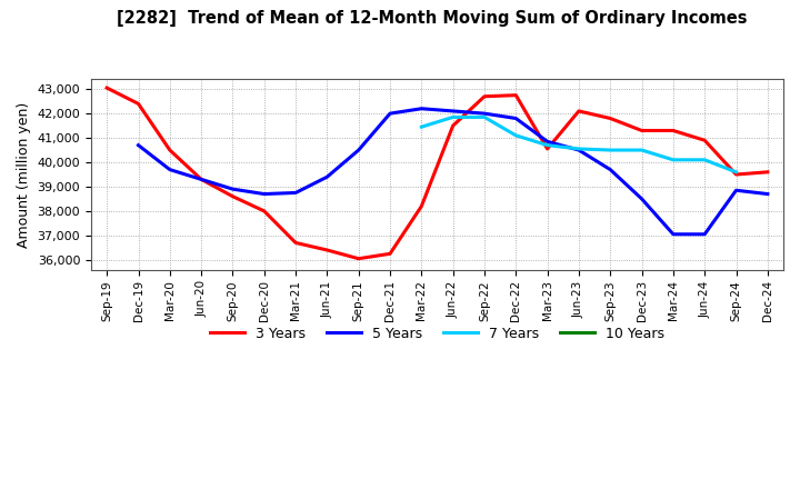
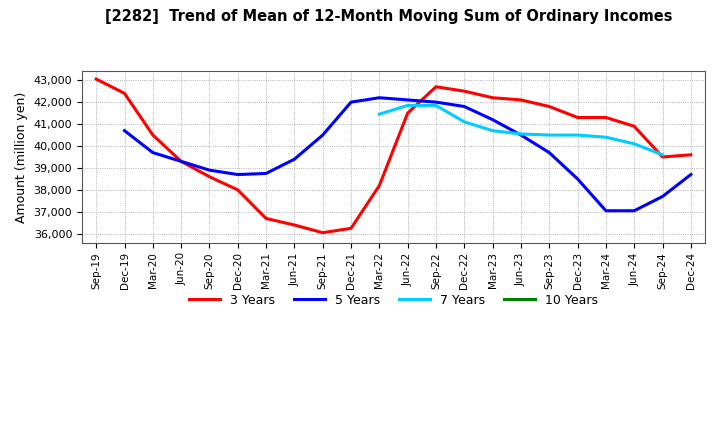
3 Years/Dec-22: 42,750 -> 42,500
3 Years/Mar-23: 40,550 -> 42,200
5 Years/Mar-23: 40,850 -> 41,200
7 Years/Mar-24: 40,100 -> 40,400
5 Years/Sep-24: 38,850 -> 37,700
